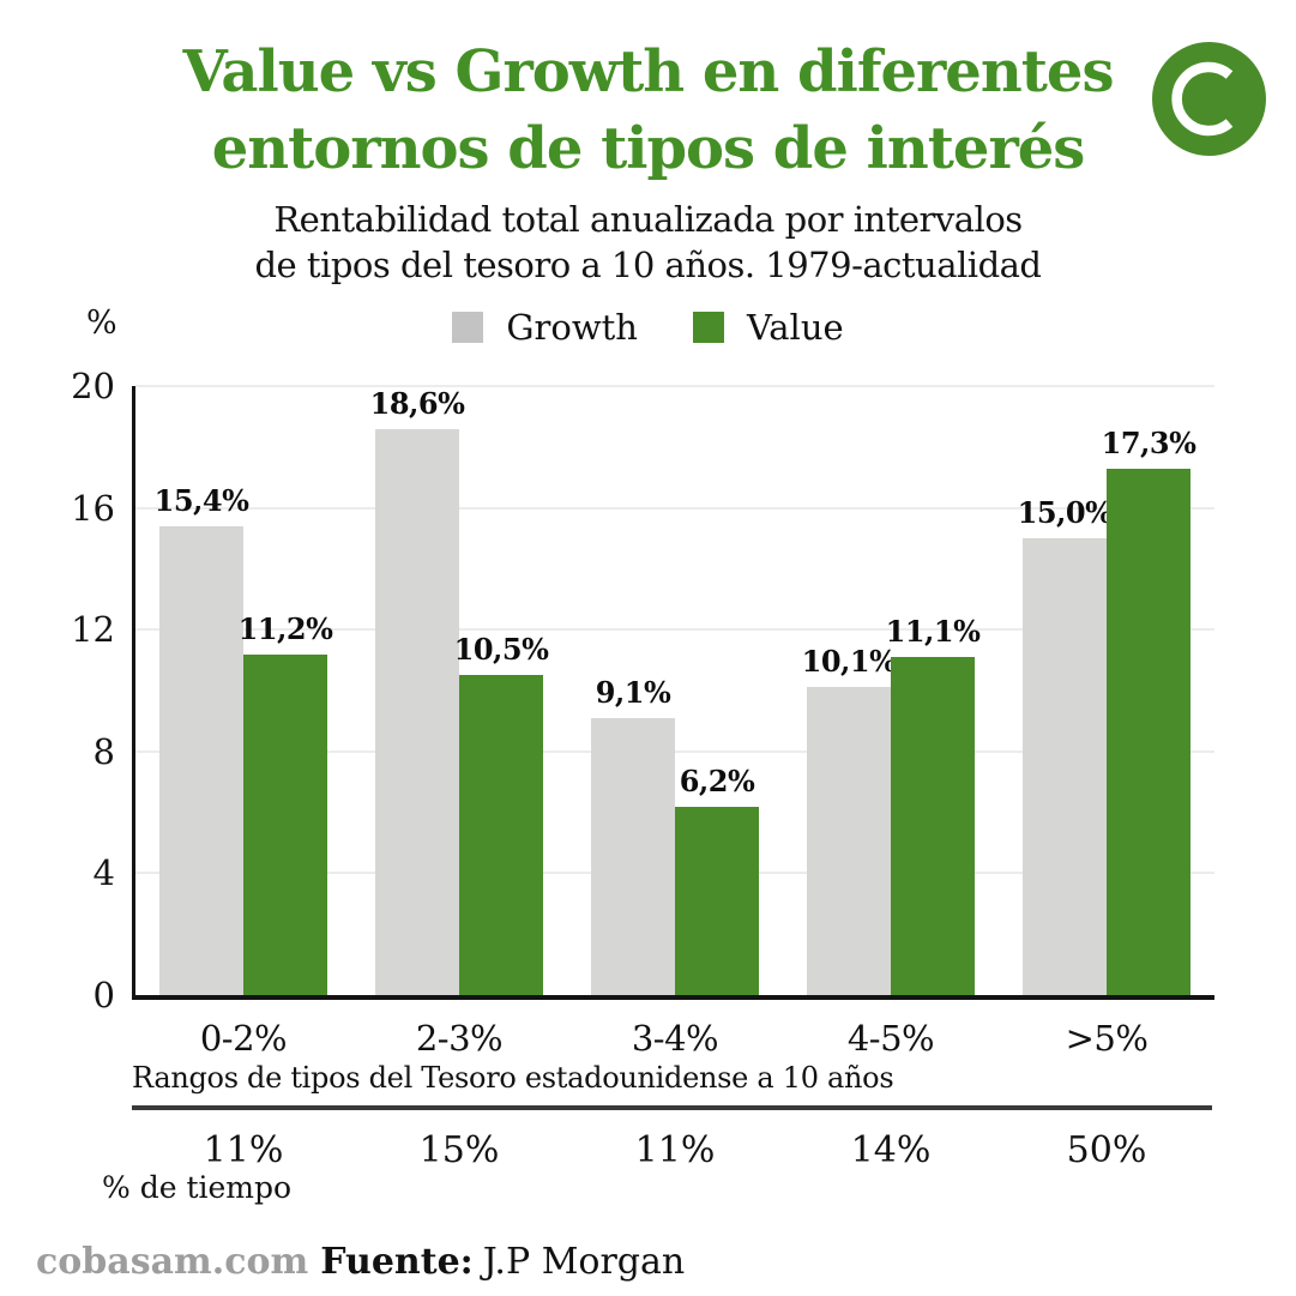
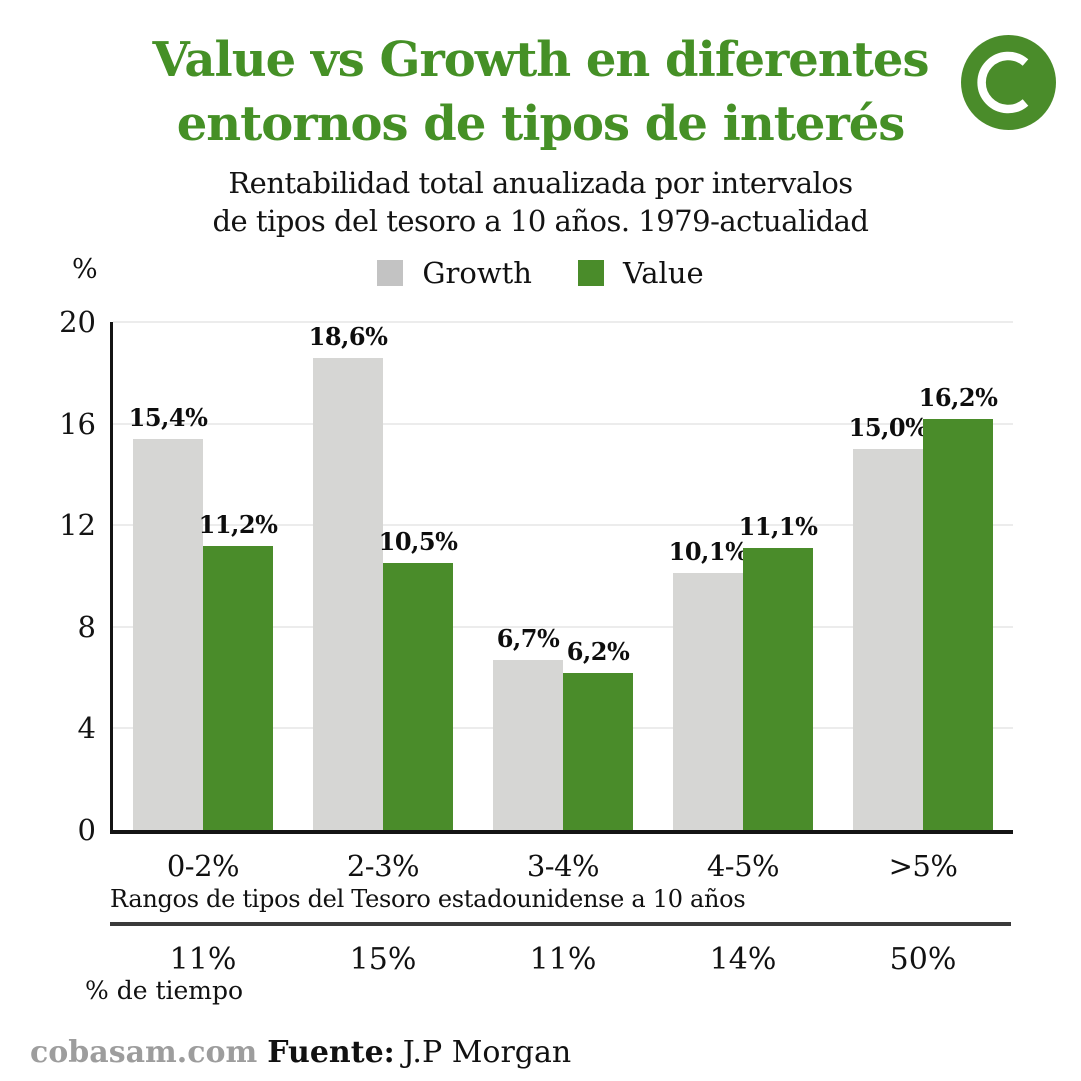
Growth/3-4%: 9,1% -> 6,7%
Value/>5%: 17,3% -> 16,2%
